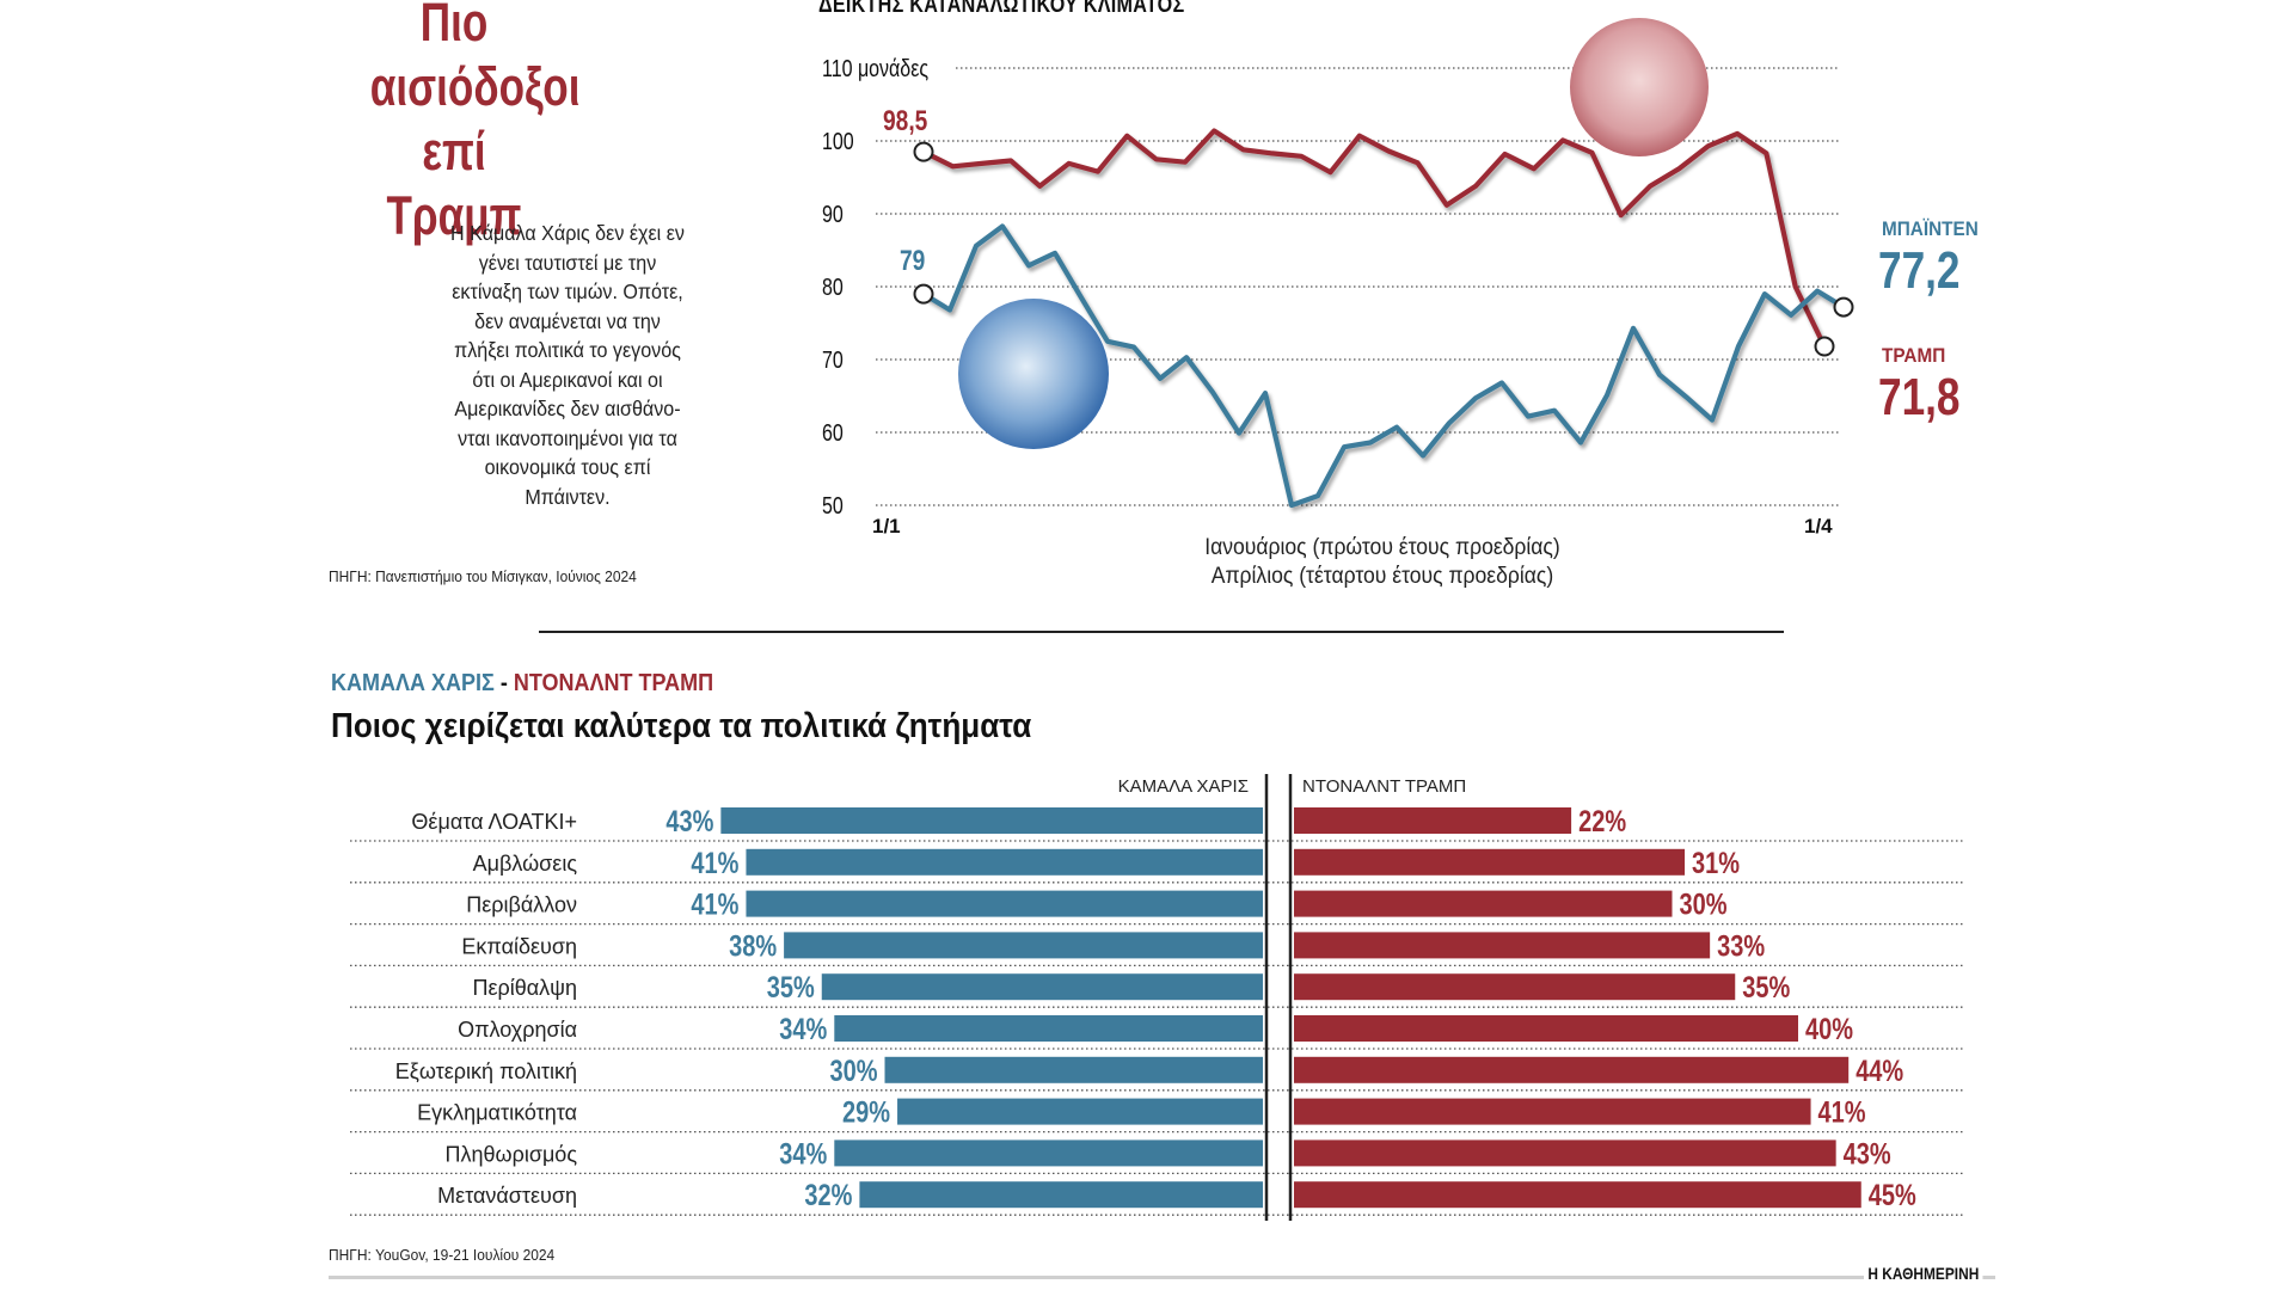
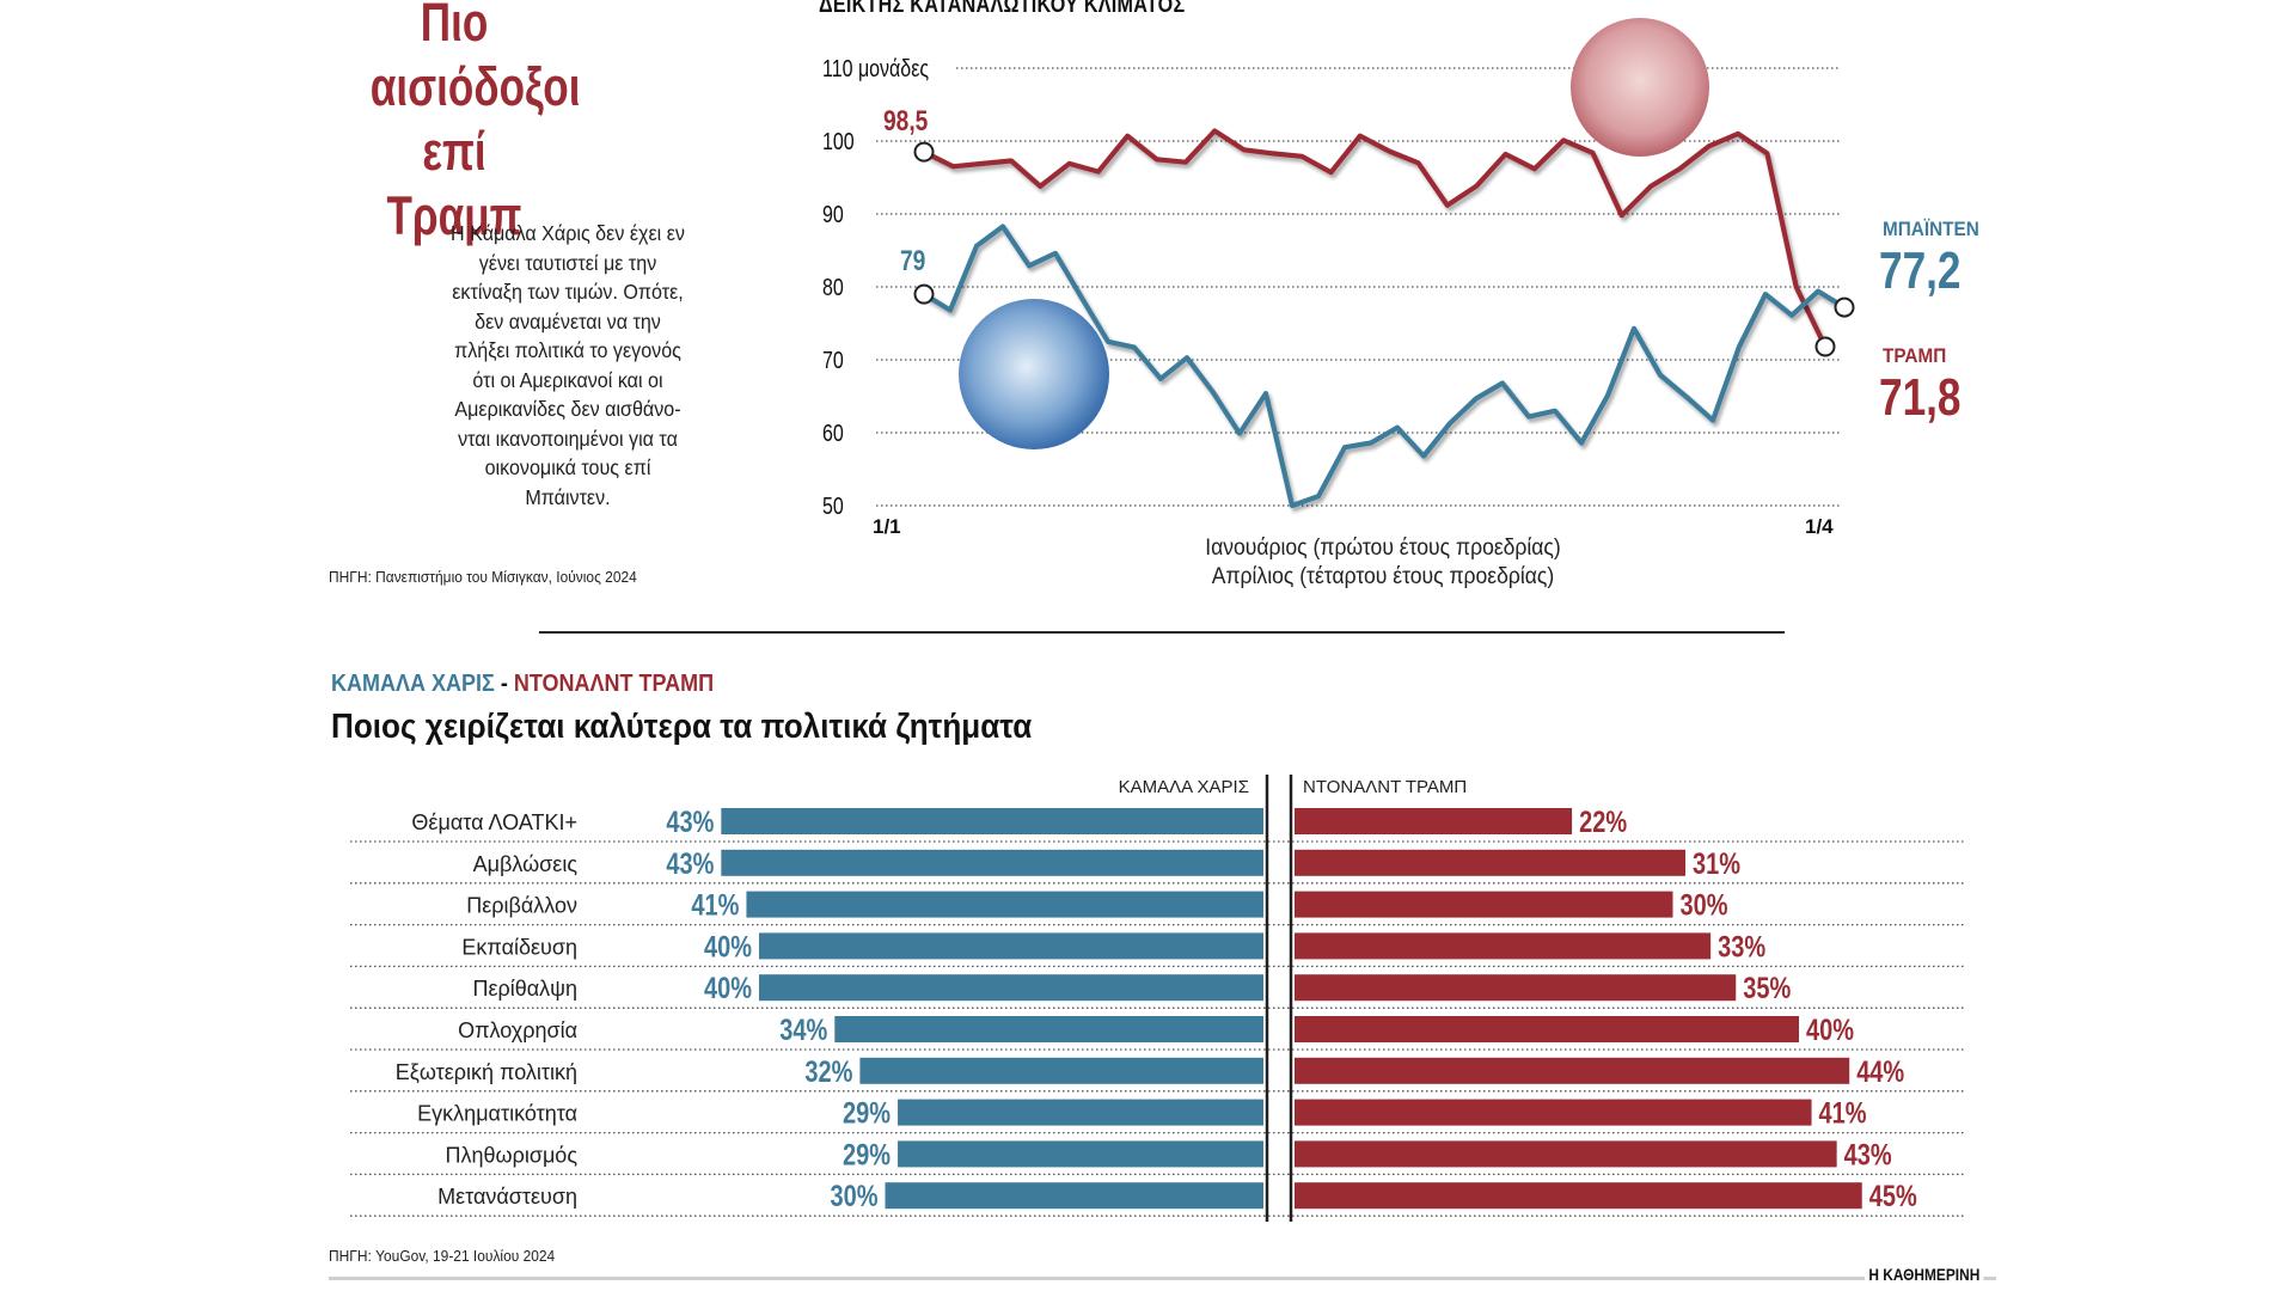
Ποιος χειρίζεται καλύτερα τα πολιτικά ζητήματα/ΚΑΜΑΛΑ ΧΑΡΙΣ/Αμβλώσεις: 41% -> 43%
Ποιος χειρίζεται καλύτερα τα πολιτικά ζητήματα/ΚΑΜΑΛΑ ΧΑΡΙΣ/Εκπαίδευση: 38% -> 40%
Ποιος χειρίζεται καλύτερα τα πολιτικά ζητήματα/ΚΑΜΑΛΑ ΧΑΡΙΣ/Περίθαλψη: 35% -> 40%
Ποιος χειρίζεται καλύτερα τα πολιτικά ζητήματα/ΚΑΜΑΛΑ ΧΑΡΙΣ/Εξωτερική πολιτική: 30% -> 32%
Ποιος χειρίζεται καλύτερα τα πολιτικά ζητήματα/ΚΑΜΑΛΑ ΧΑΡΙΣ/Πληθωρισμός: 34% -> 29%
Ποιος χειρίζεται καλύτερα τα πολιτικά ζητήματα/ΚΑΜΑΛΑ ΧΑΡΙΣ/Μετανάστευση: 32% -> 30%
